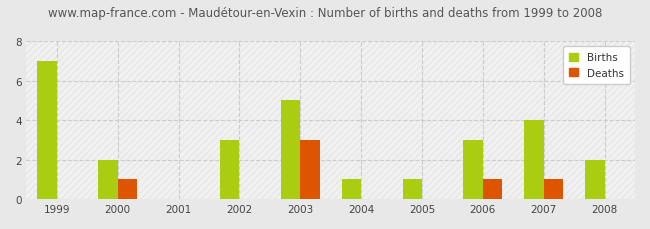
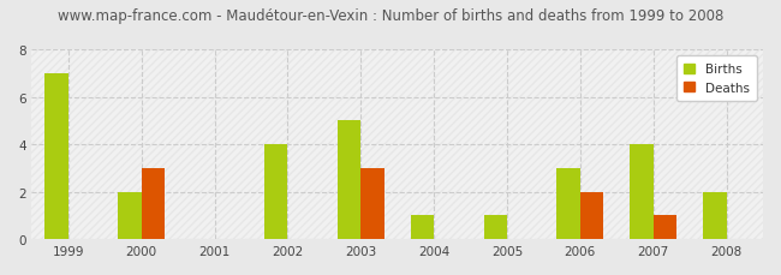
Deaths/2000: 1 -> 3
Births/2002: 3 -> 4
Deaths/2006: 1 -> 2
